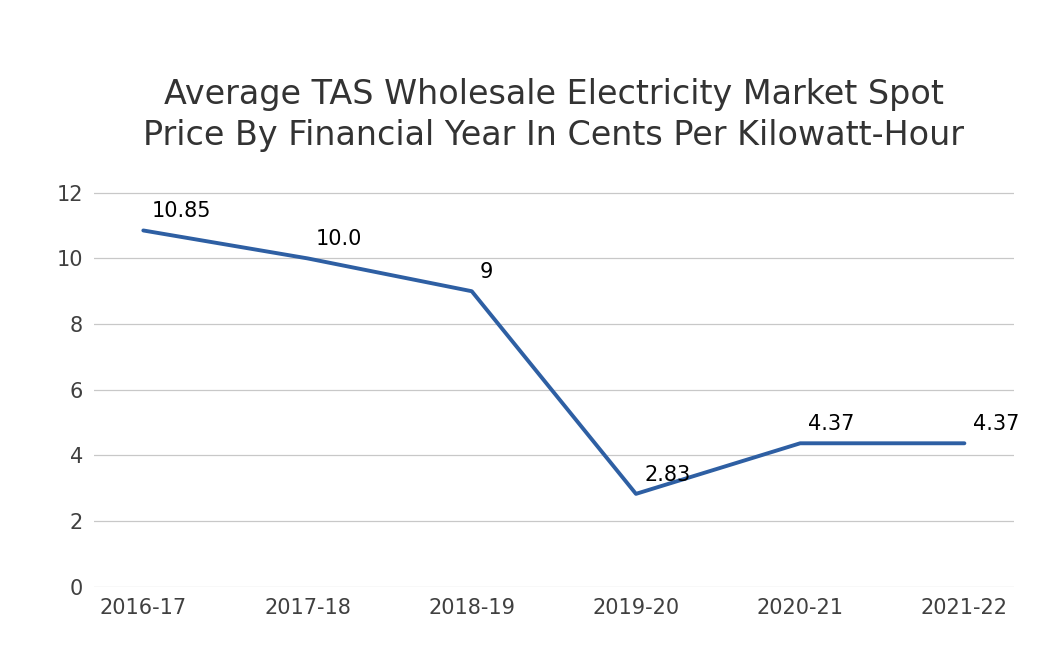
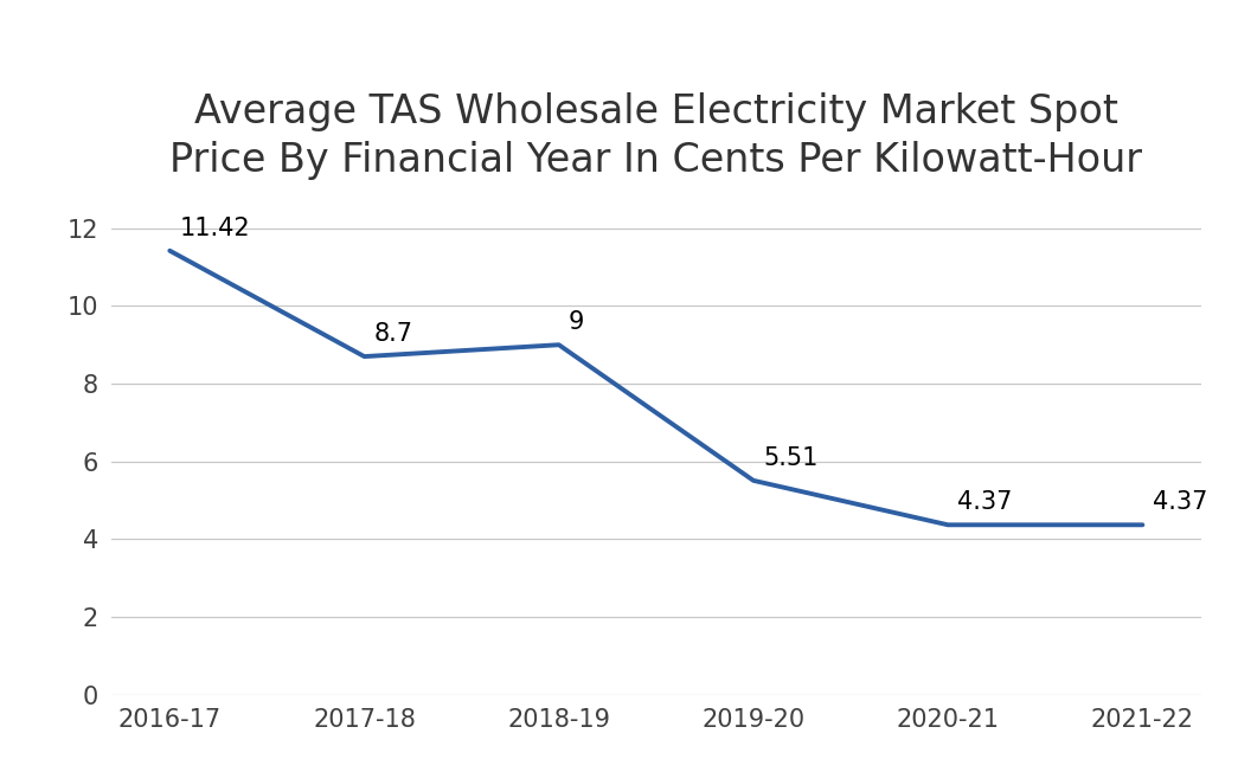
2016-17: 10.85 -> 11.42
2017-18: 10.0 -> 8.7
2019-20: 2.83 -> 5.51
